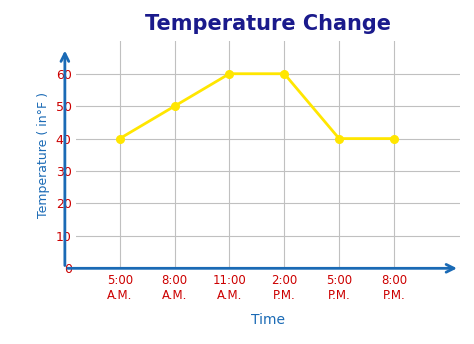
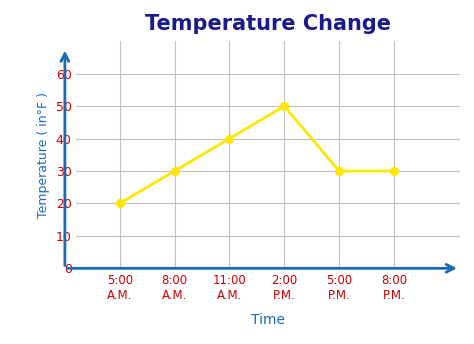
5:00 A.M.: 40 -> 20
8:00 A.M.: 50 -> 30
11:00 A.M.: 60 -> 40
2:00 P.M.: 60 -> 50
5:00 P.M.: 40 -> 30
8:00 P.M.: 40 -> 30
